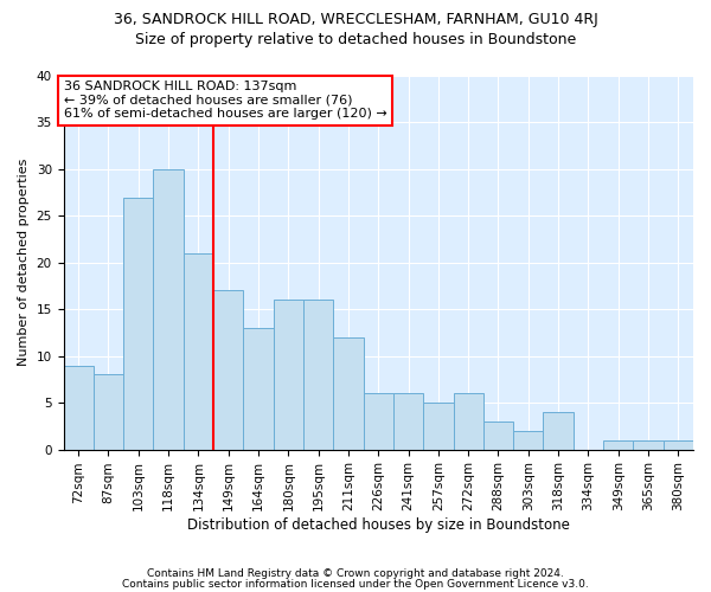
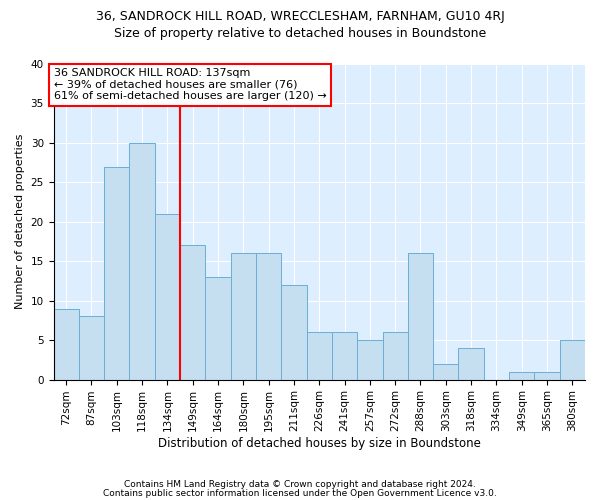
288sqm: 3 -> 16
380sqm: 1 -> 5
